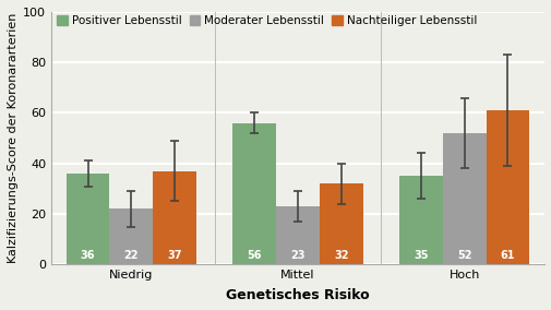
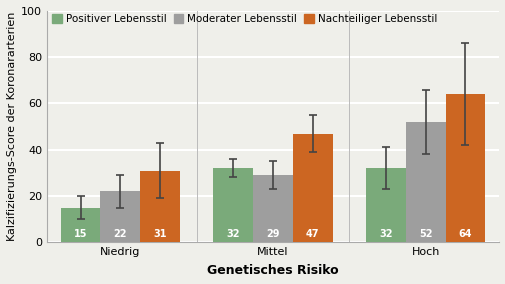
Positiver Lebensstil/Niedrig: 36 -> 15
Nachteiliger Lebensstil/Niedrig: 37 -> 31
Positiver Lebensstil/Mittel: 56 -> 32
Moderater Lebensstil/Mittel: 23 -> 29
Nachteiliger Lebensstil/Mittel: 32 -> 47
Positiver Lebensstil/Hoch: 35 -> 32
Nachteiliger Lebensstil/Hoch: 61 -> 64
